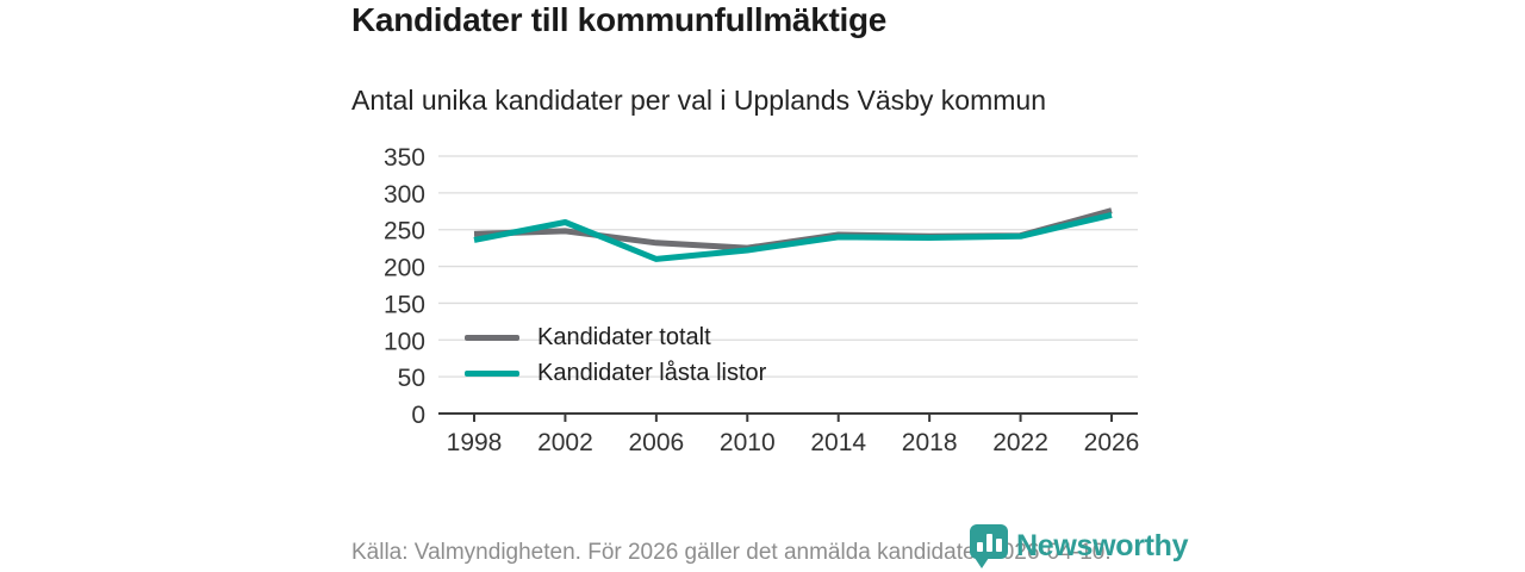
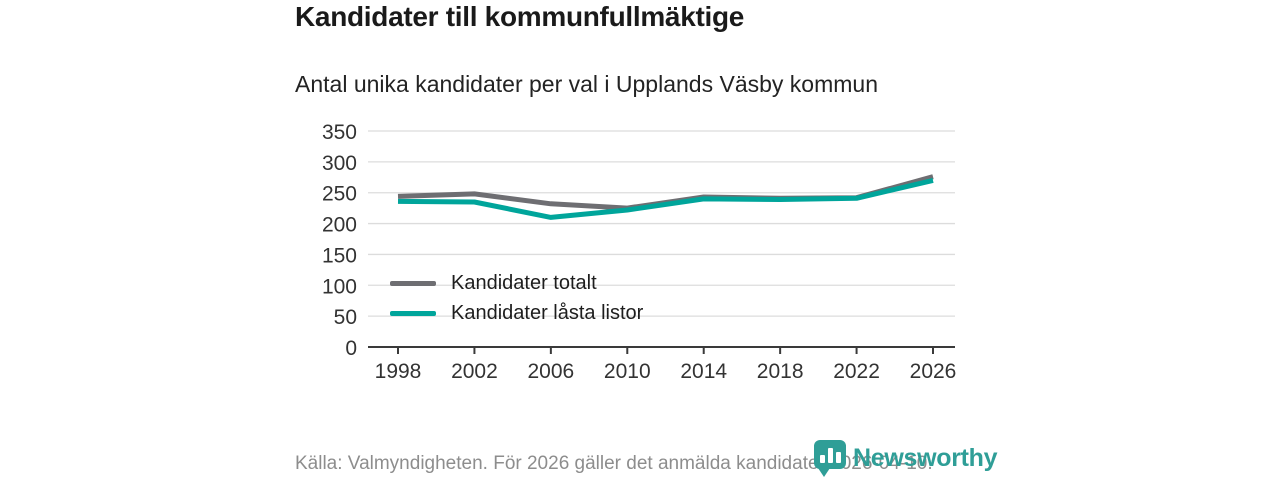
Kandidater låsta listor/2002: 260 -> 240
